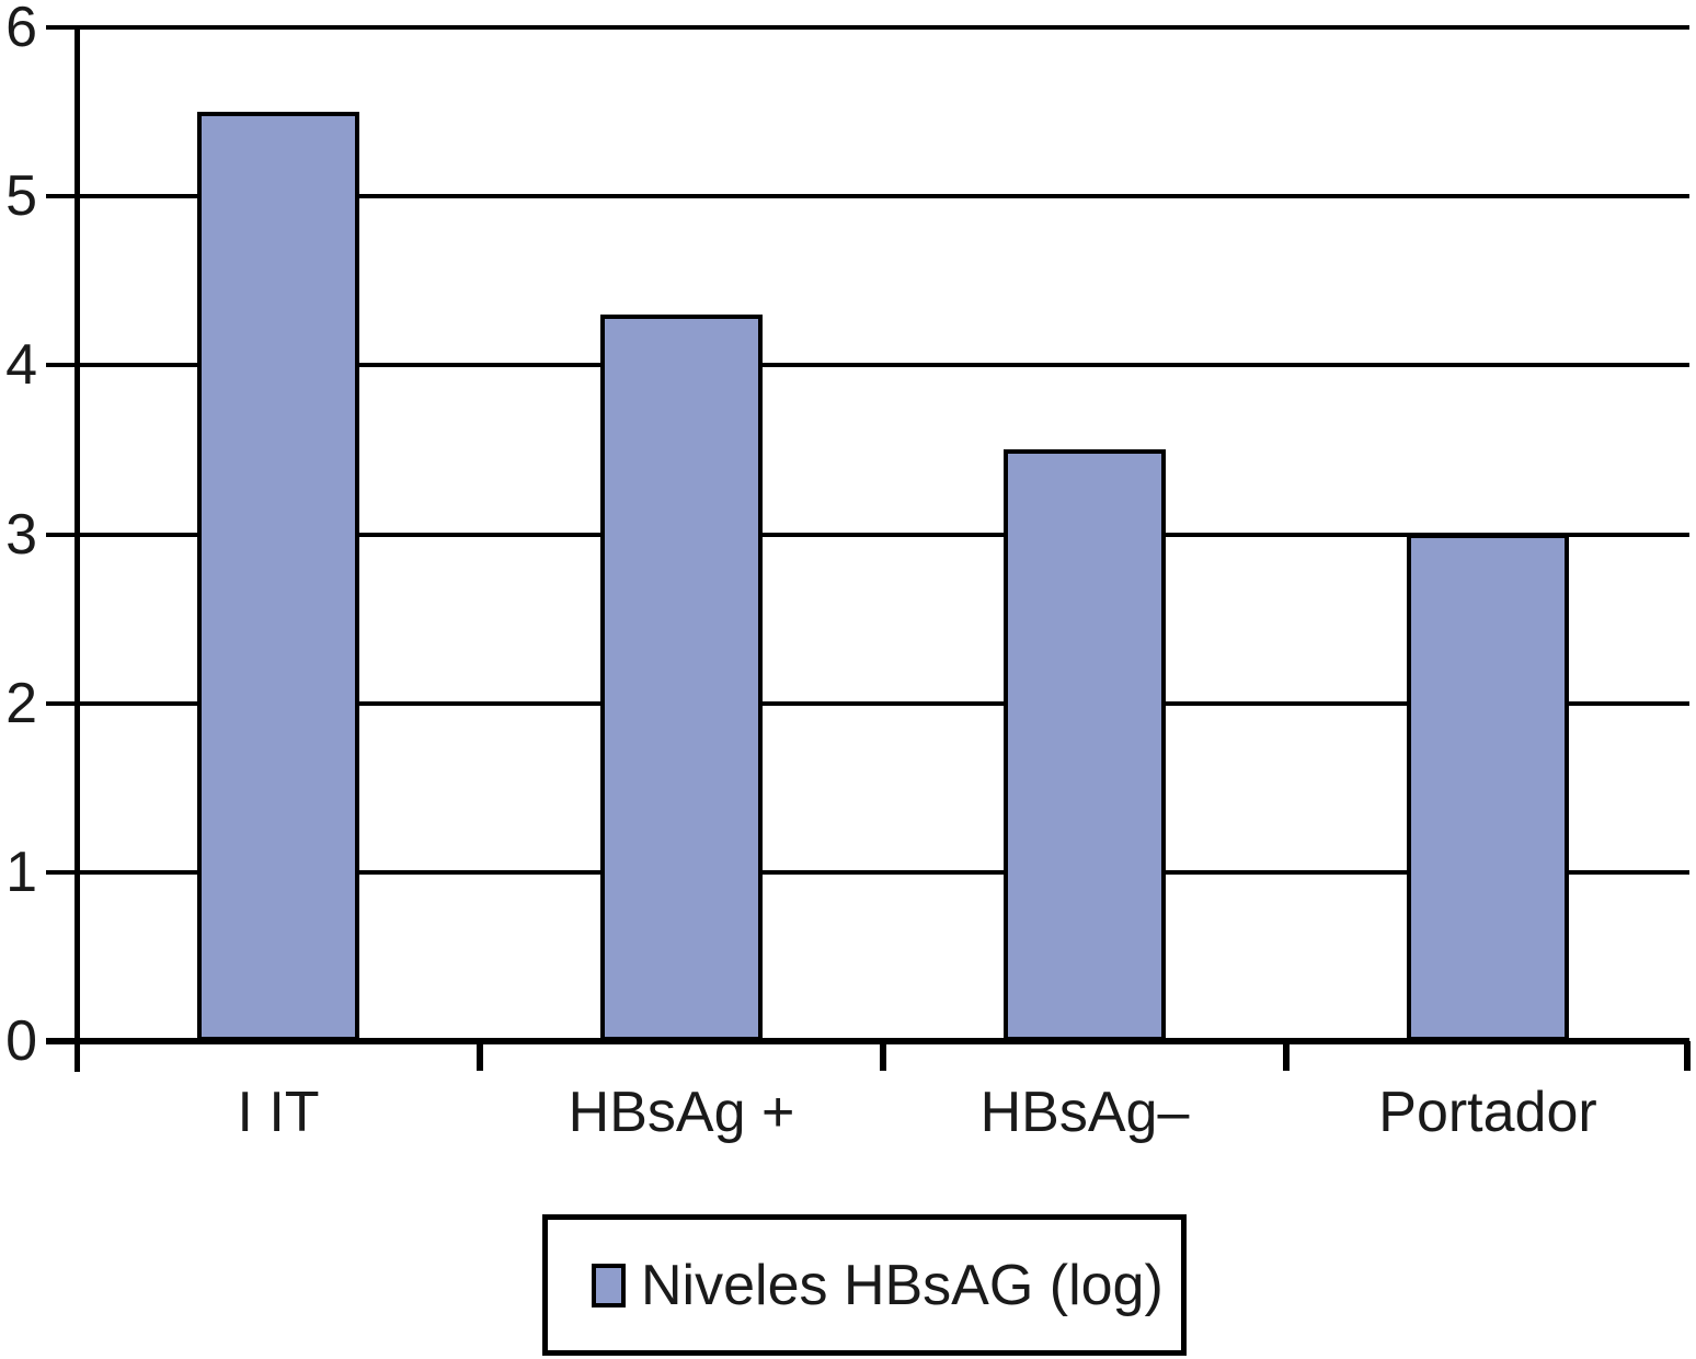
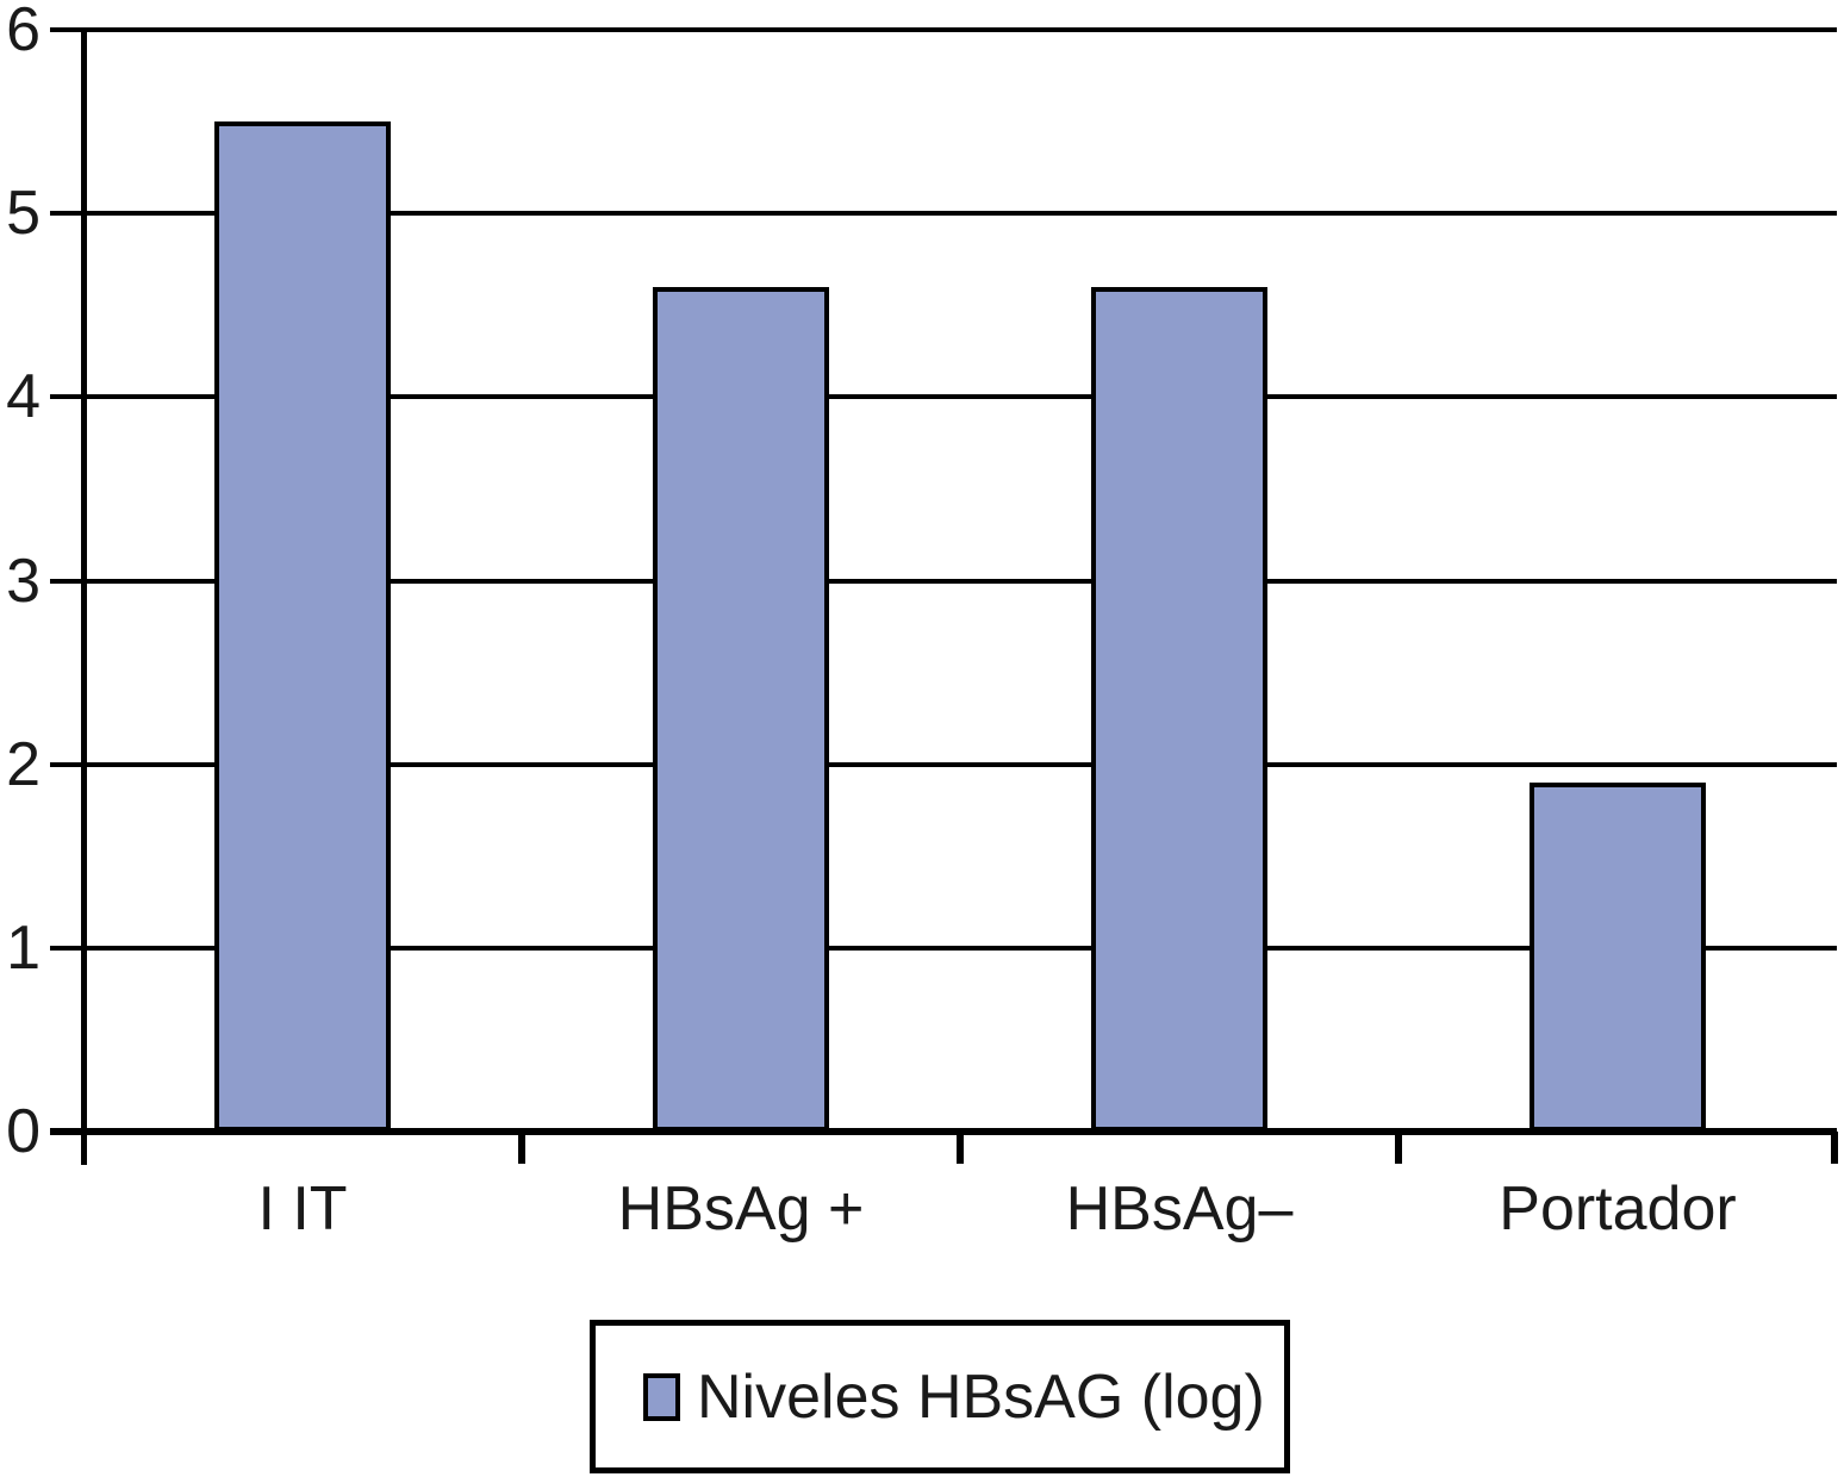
HBsAg +: 4.3 -> 4.6
HBsAg–: 3.5 -> 4.6
Portador: 3.0 -> 1.9
